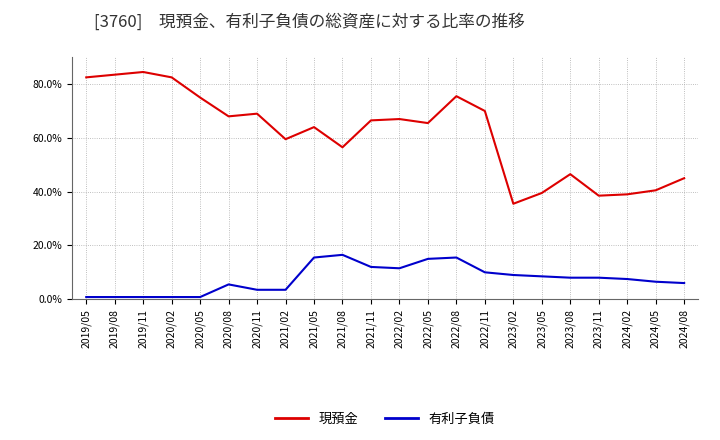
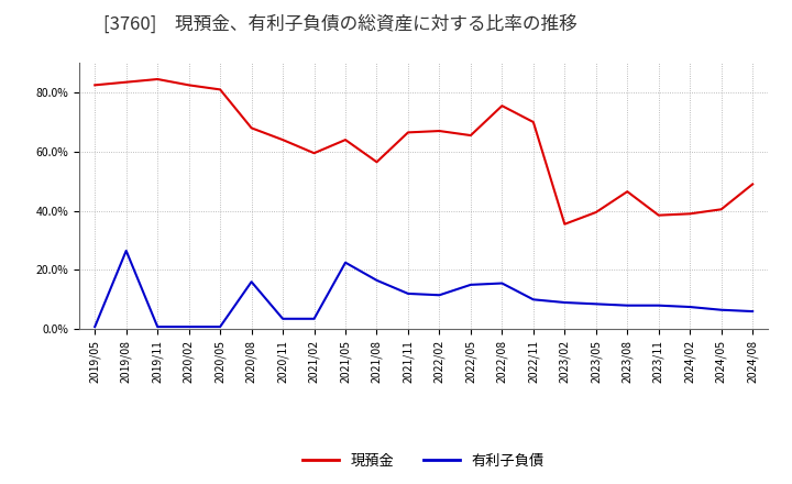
有利子負債/2019/08: 0.8% -> 26.5%
現預金/2020/05: 75.0% -> 81.0%
有利子負債/2020/08: 5.5% -> 16.0%
現預金/2020/11: 69.0% -> 64.0%
有利子負債/2021/05: 15.5% -> 22.5%
現預金/2024/08: 45.0% -> 49.0%
